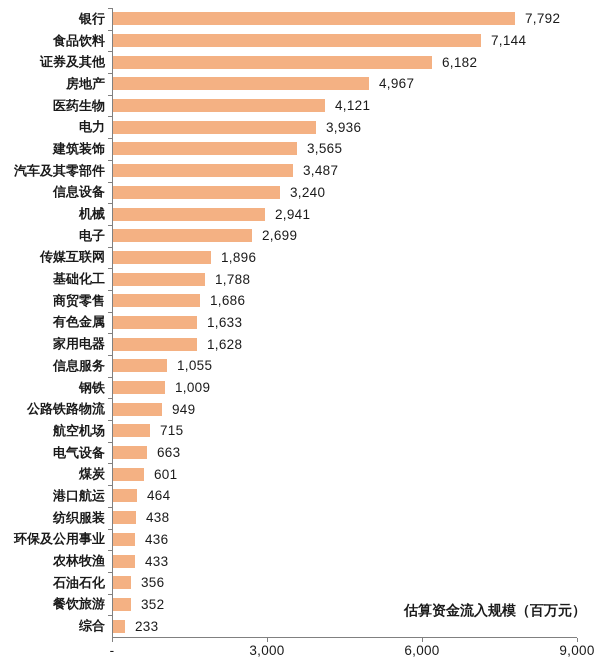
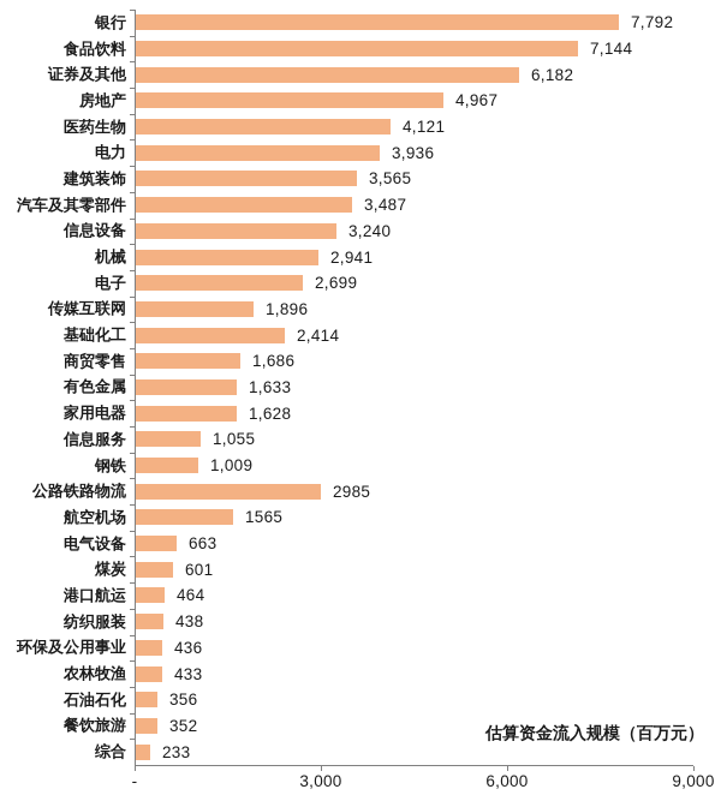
基础化工: 1,788 -> 2,414
公路铁路物流: 949 -> 2985
航空机场: 715 -> 1565
